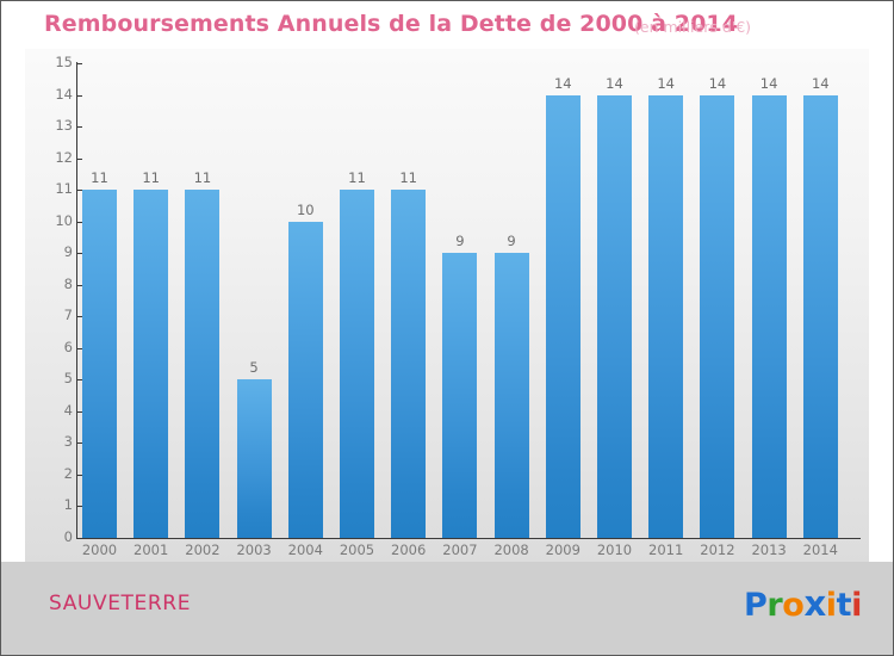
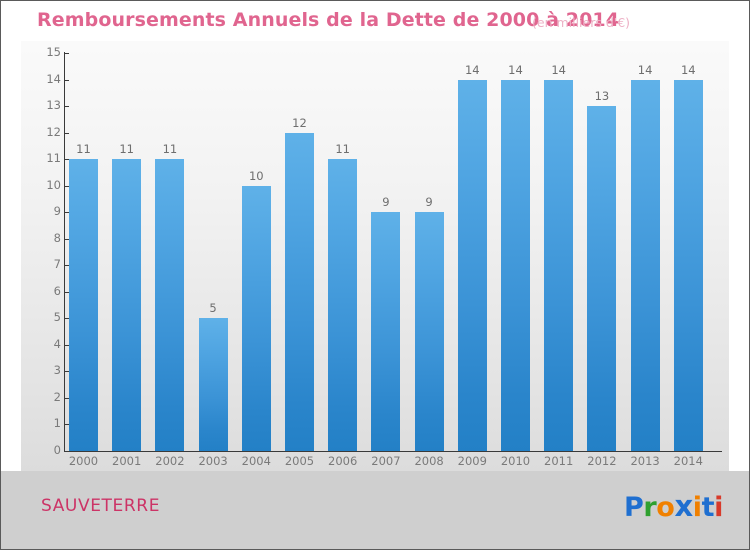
2005: 11 -> 12
2012: 14 -> 13
